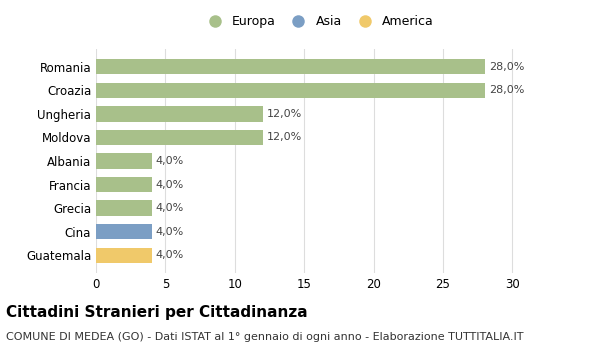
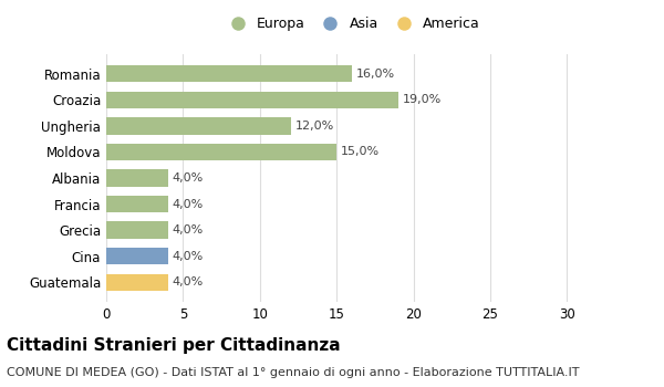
Romania: 28,0% -> 16,0%
Croazia: 28,0% -> 19,0%
Moldova: 12,0% -> 15,0%
